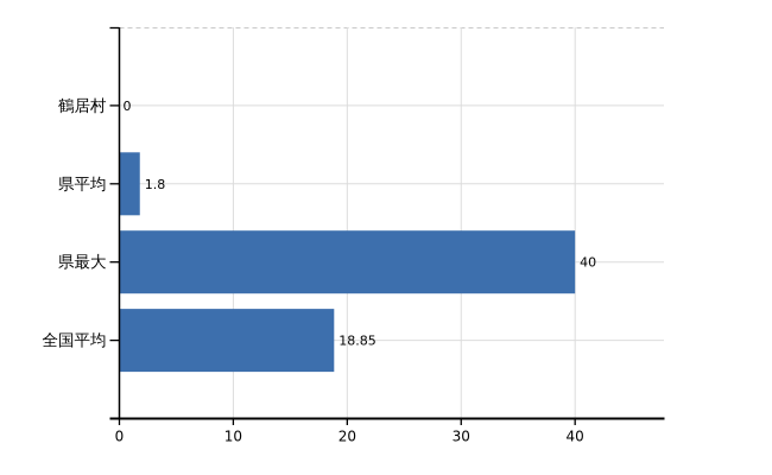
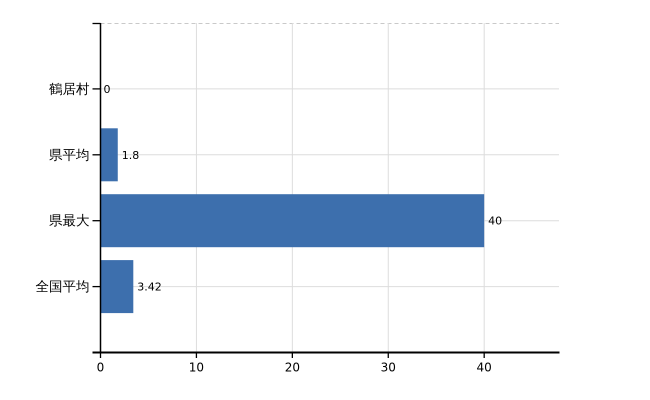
全国平均: 18.85 -> 3.42
